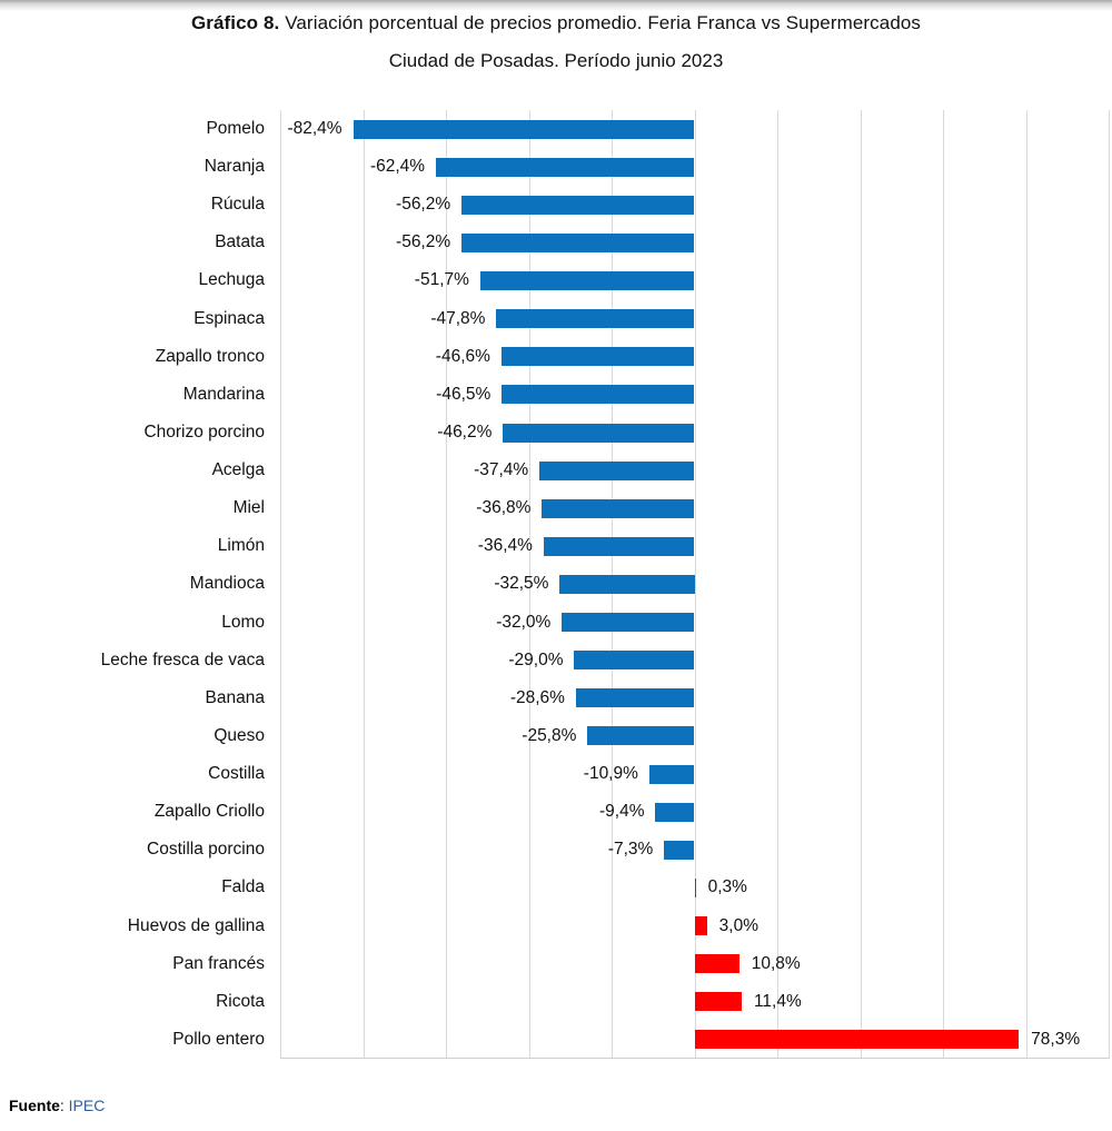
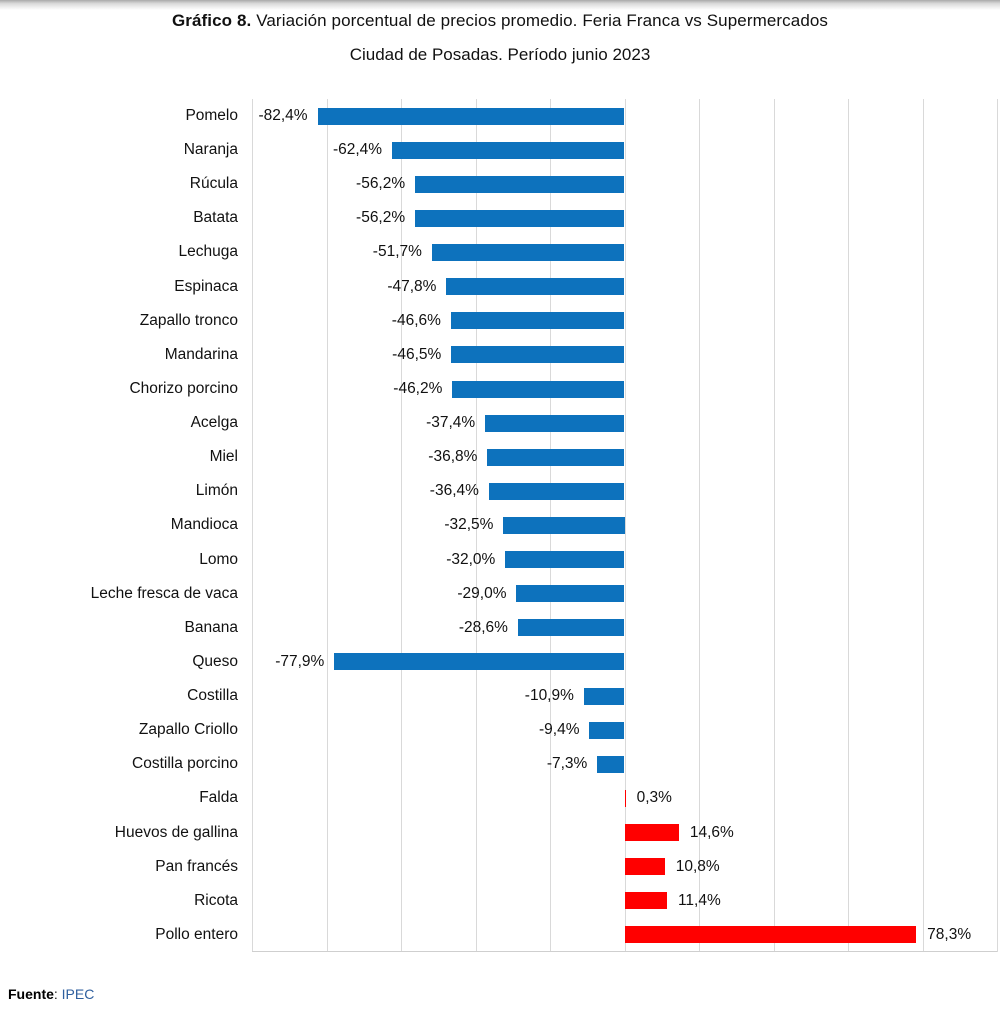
Queso: -25,8% -> -77,9%
Huevos de gallina: 3,0% -> 14,6%
